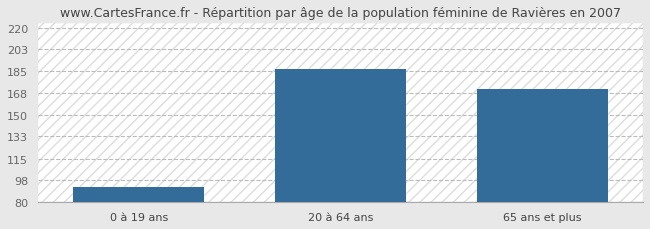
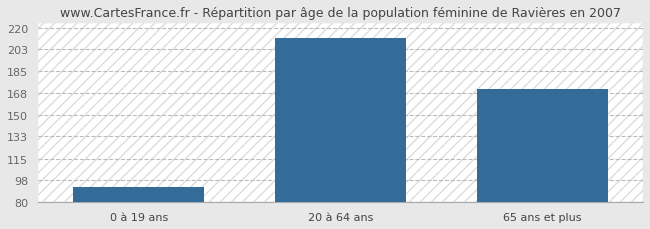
20 à 64 ans: 187 -> 212
